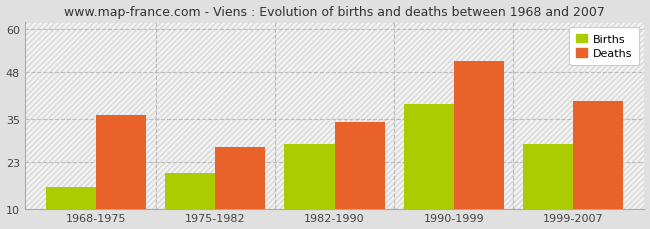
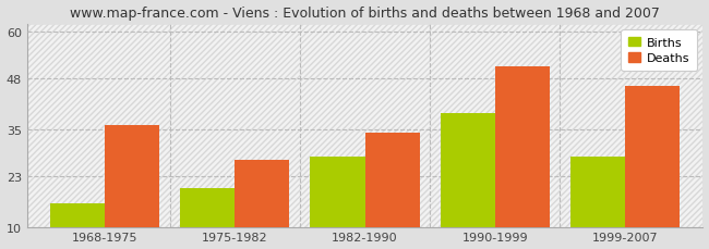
Deaths/1999-2007: 40 -> 46
